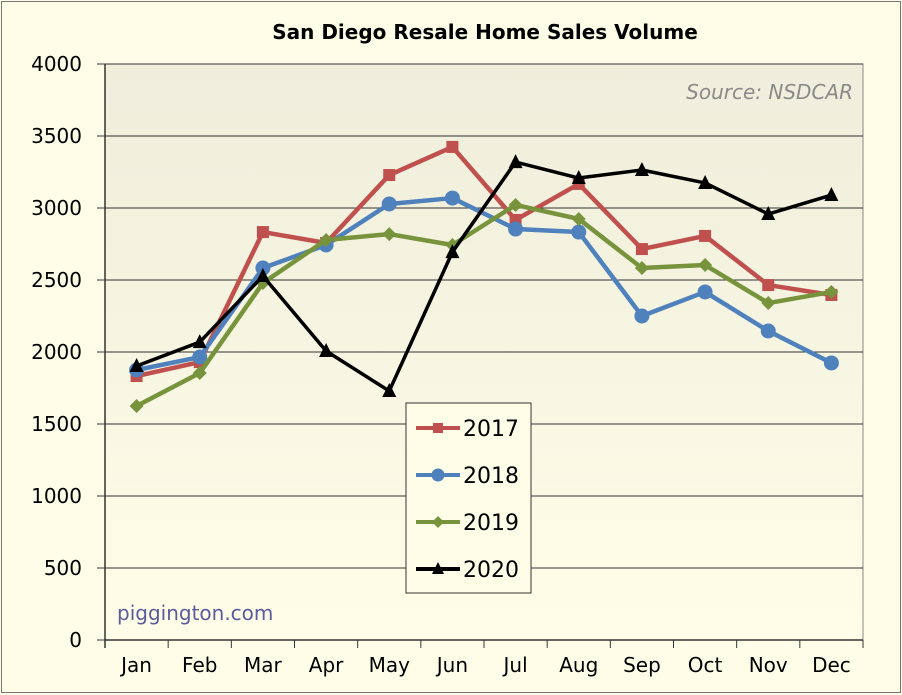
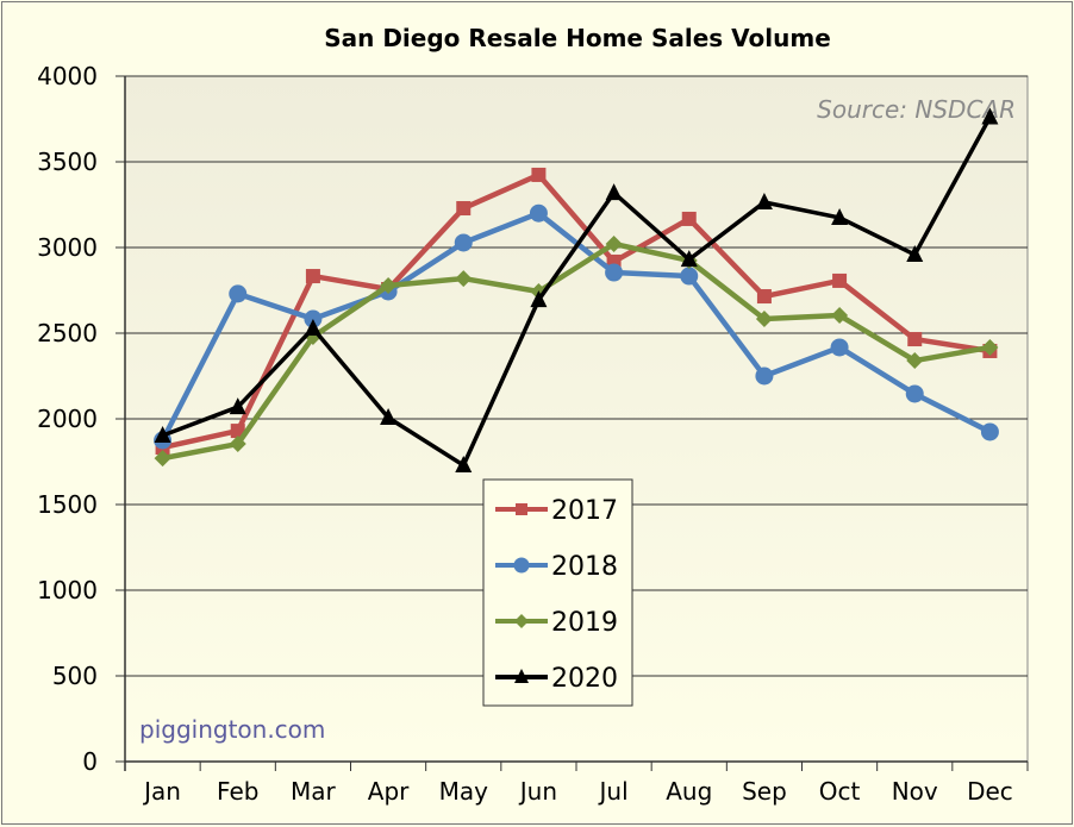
2019/Jan: 1620 -> 1770
2018/Feb: 1960 -> 2730
2018/Jun: 3070 -> 3200
2020/Aug: 3210 -> 2930
2020/Dec: 3090 -> 3760
